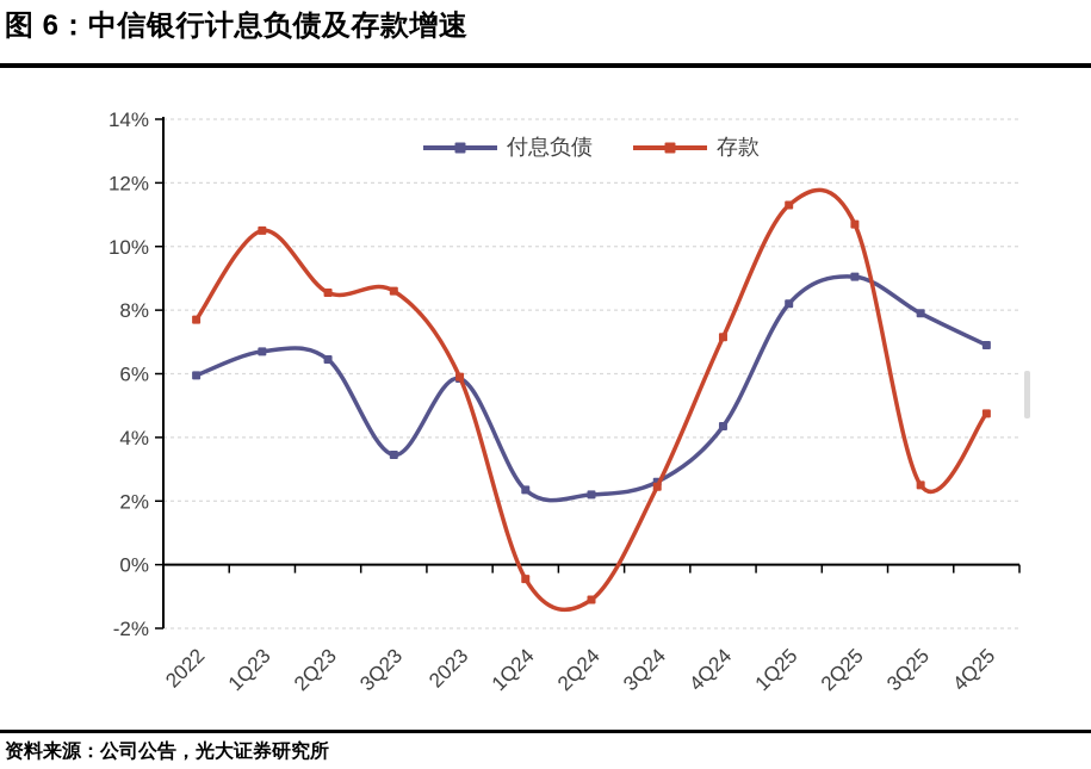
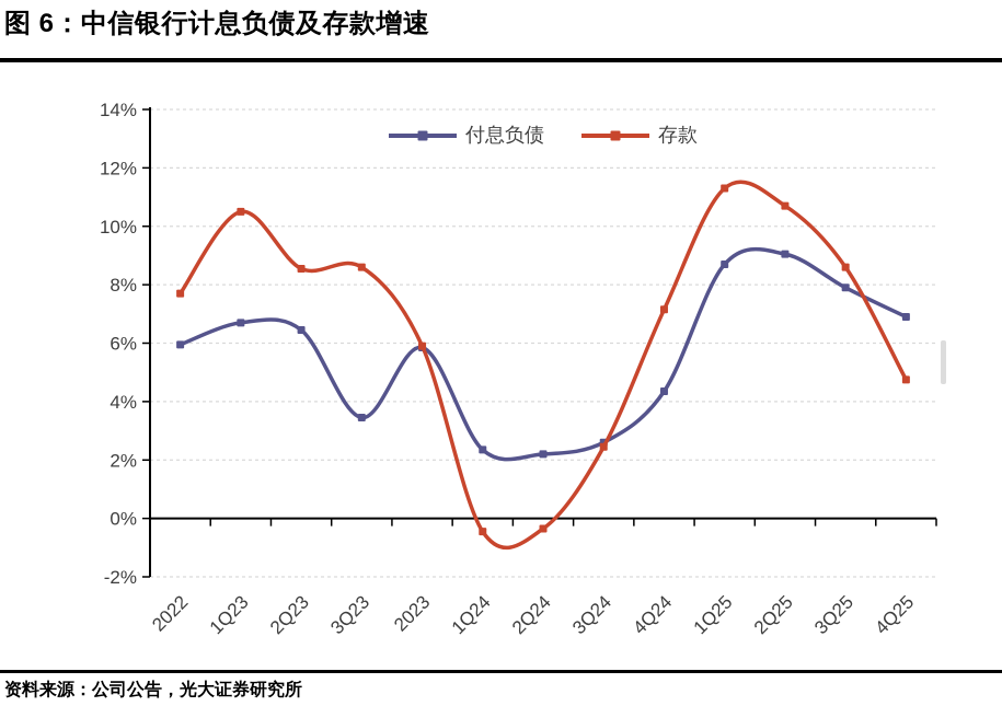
存款/2Q24: -1.1% -> -0.3%
付息负债/1Q25: 8.2% -> 8.7%
存款/3Q25: 2.5% -> 8.6%
